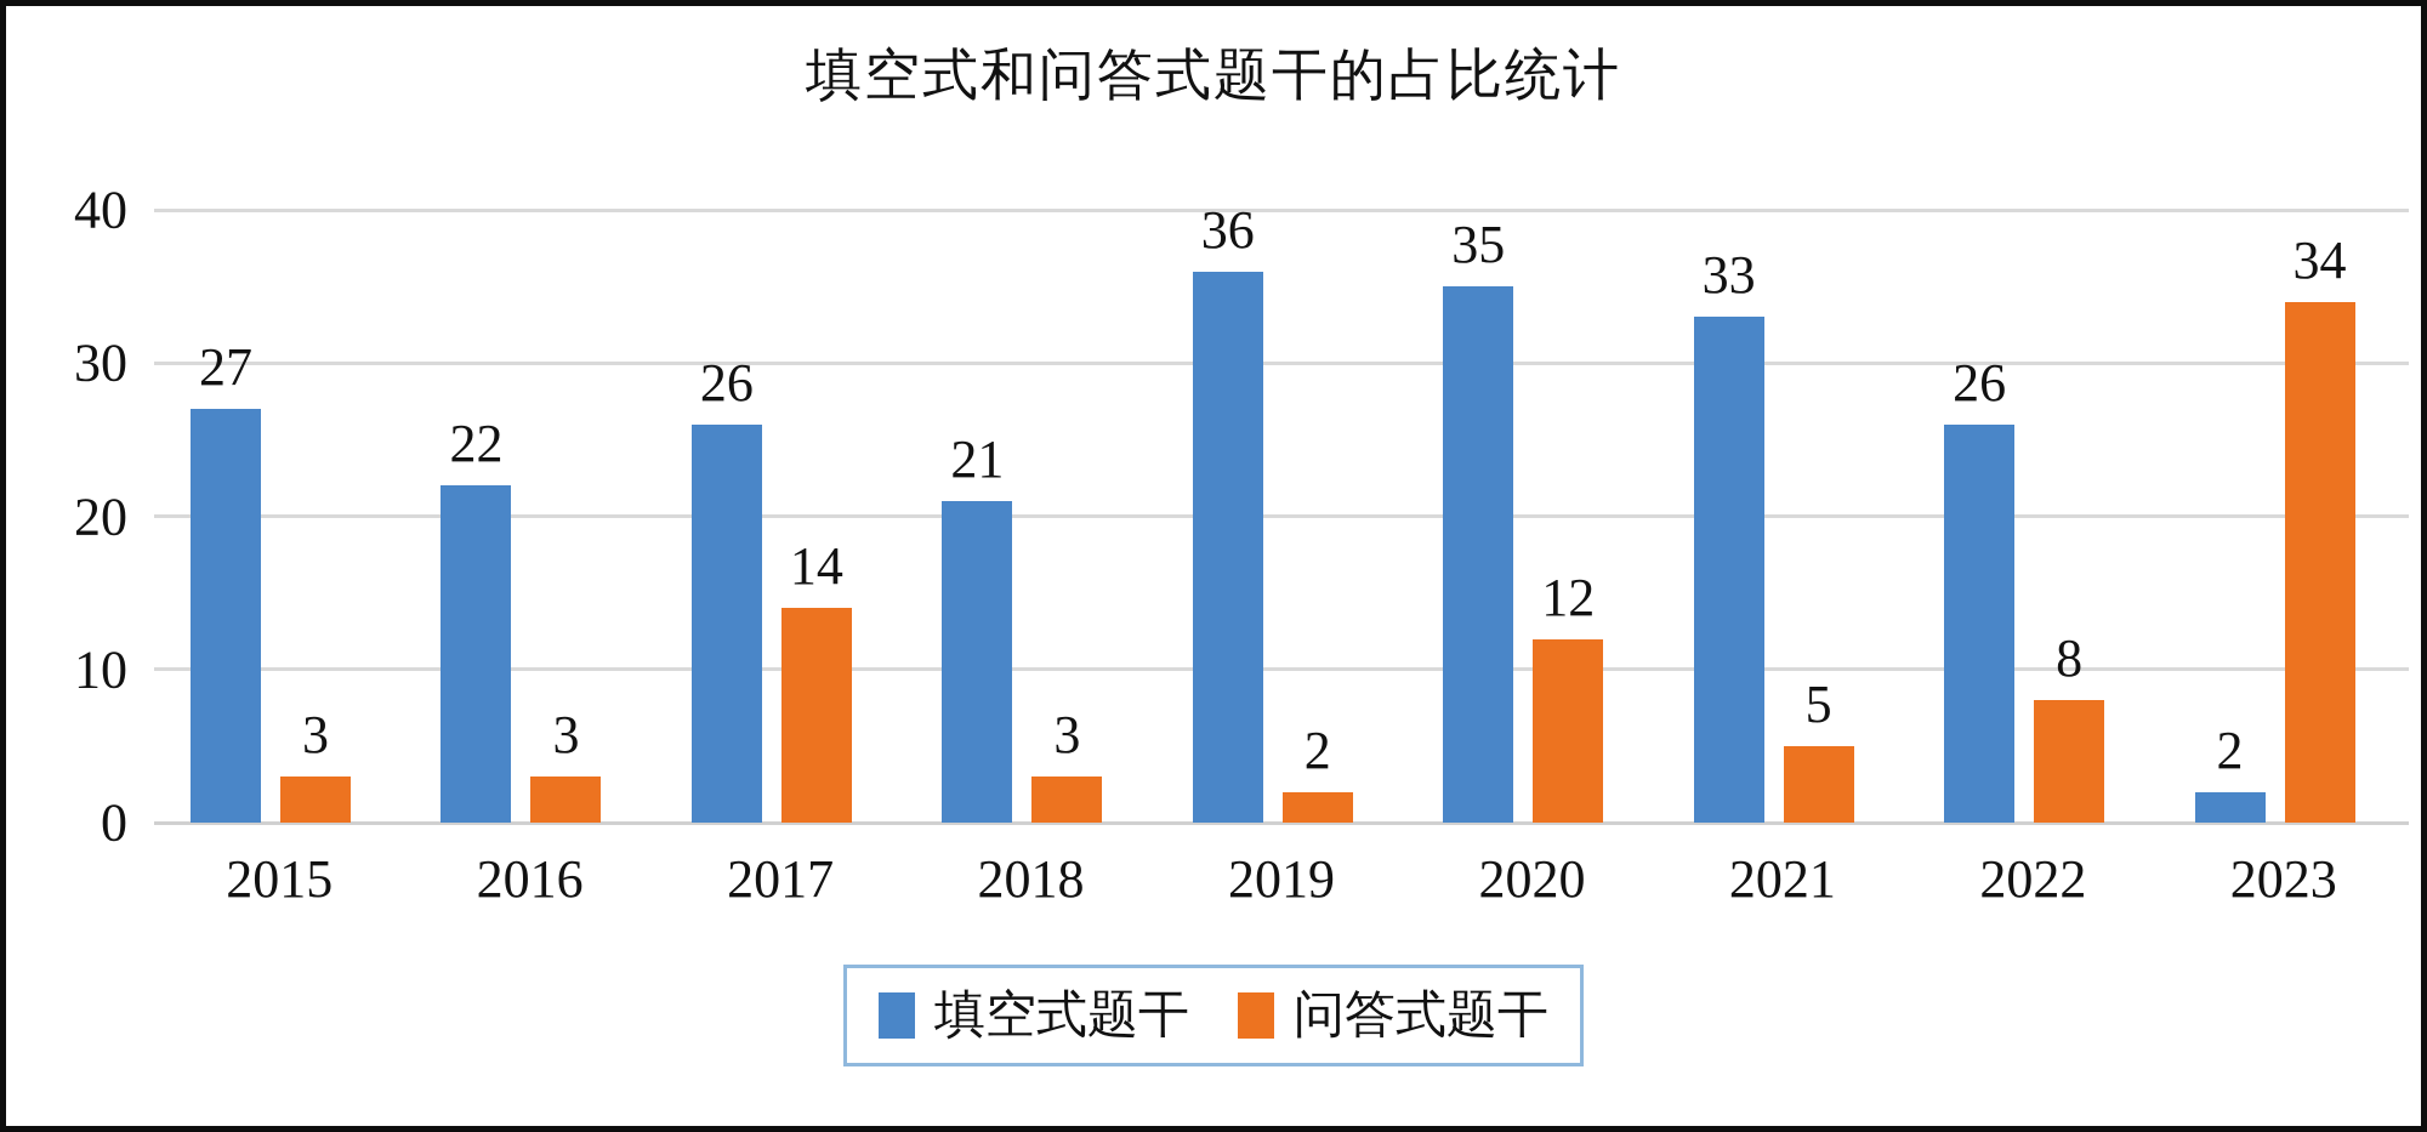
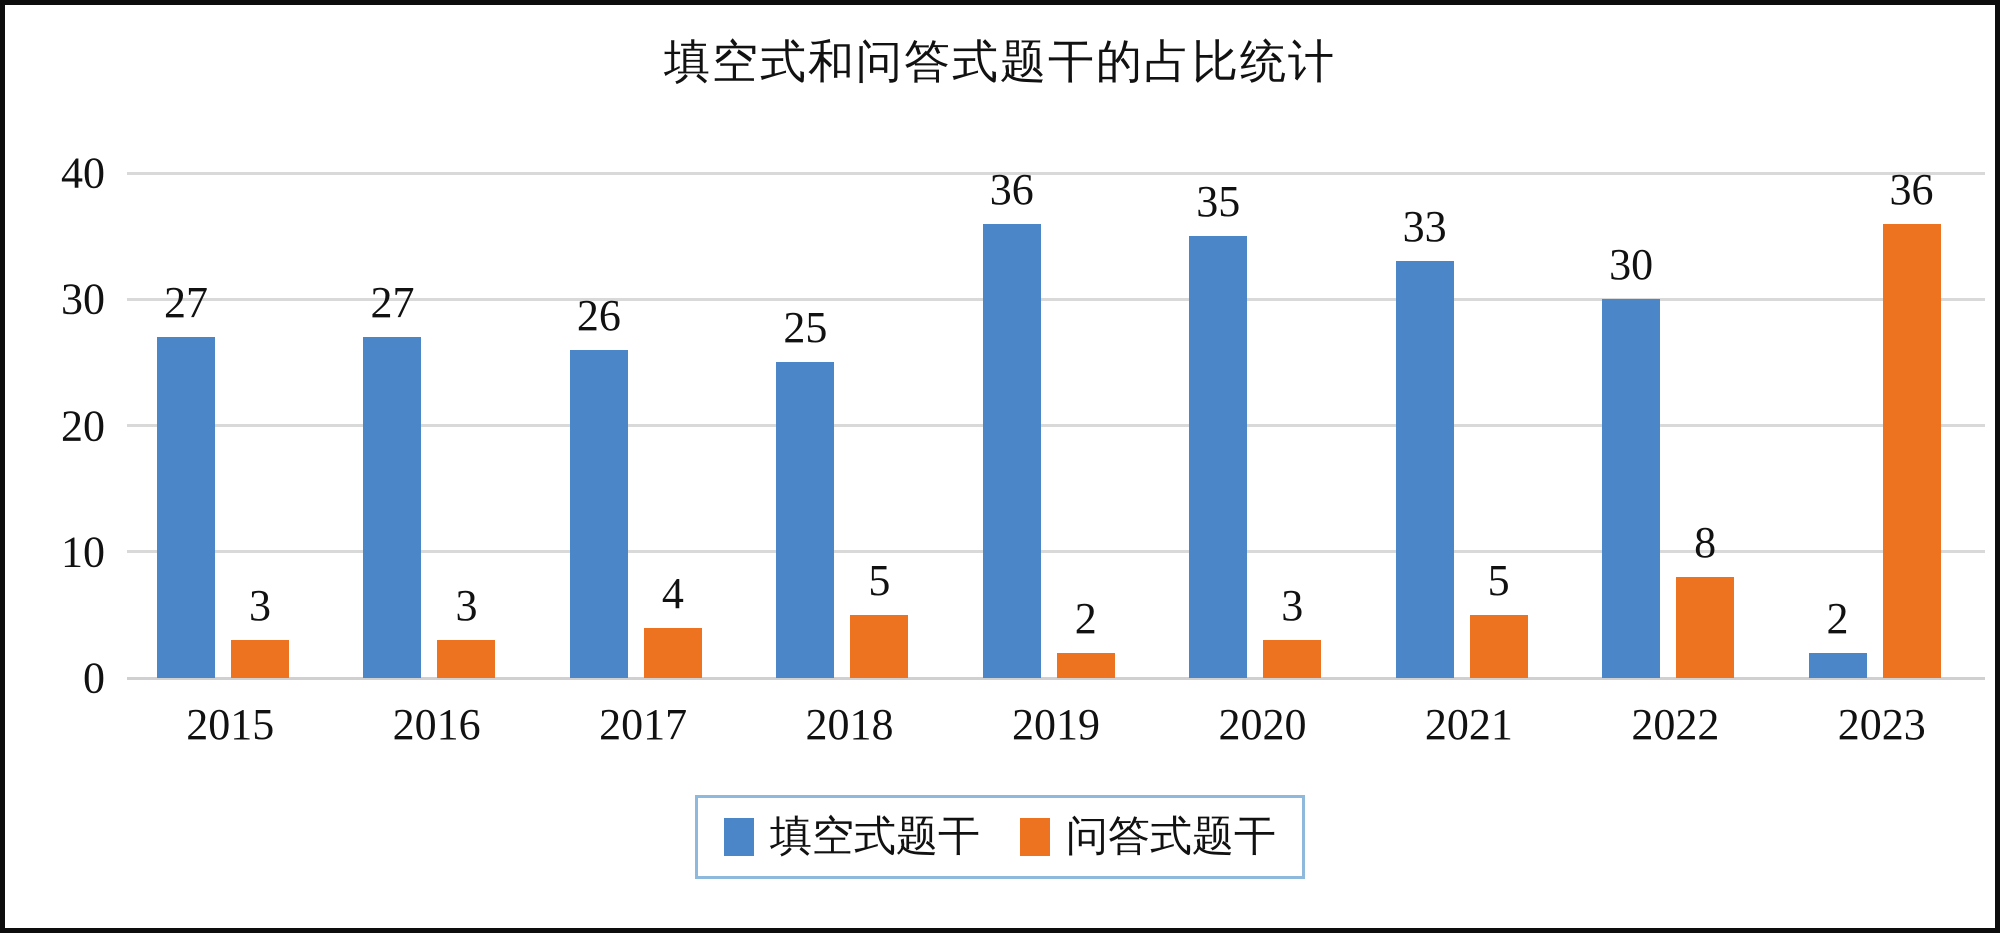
填空式题干/2016: 22 -> 27
问答式题干/2017: 14 -> 4
填空式题干/2018: 21 -> 25
问答式题干/2018: 3 -> 5
问答式题干/2020: 12 -> 3
填空式题干/2022: 26 -> 30
问答式题干/2023: 34 -> 36
